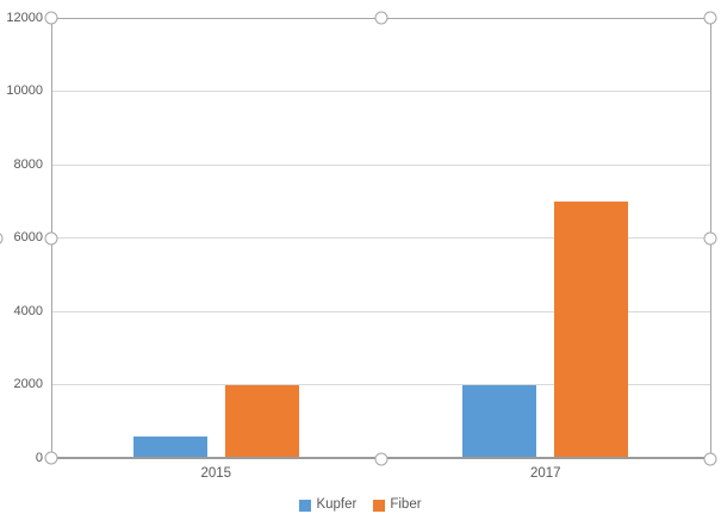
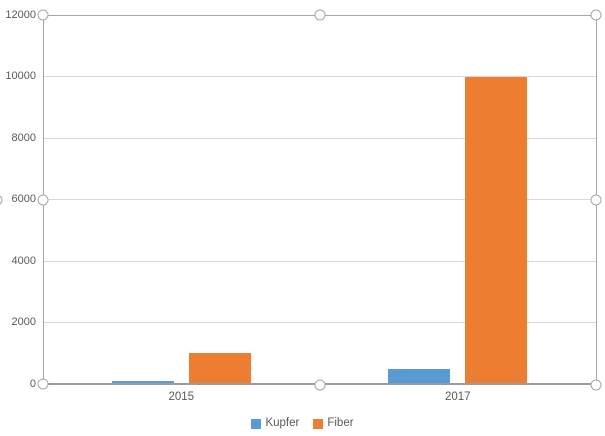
Kupfer/2015: 600 -> 100
Fiber/2015: 2000 -> 1000
Kupfer/2017: 2000 -> 500
Fiber/2017: 7000 -> 10000
